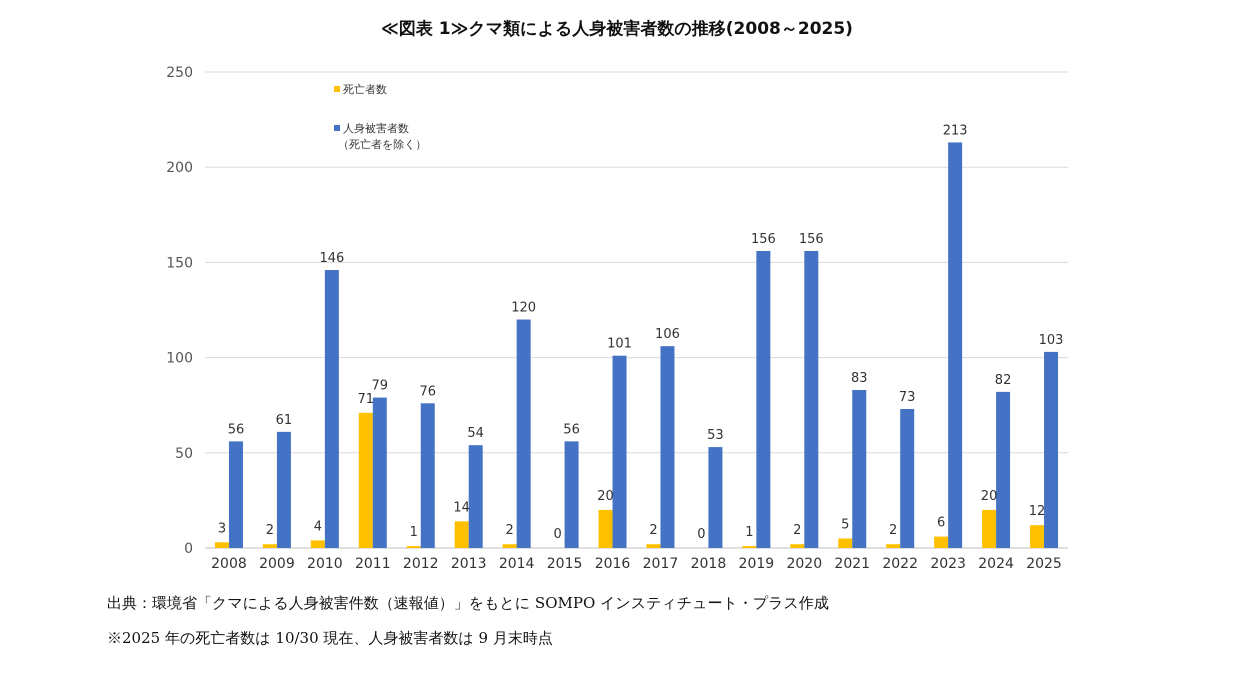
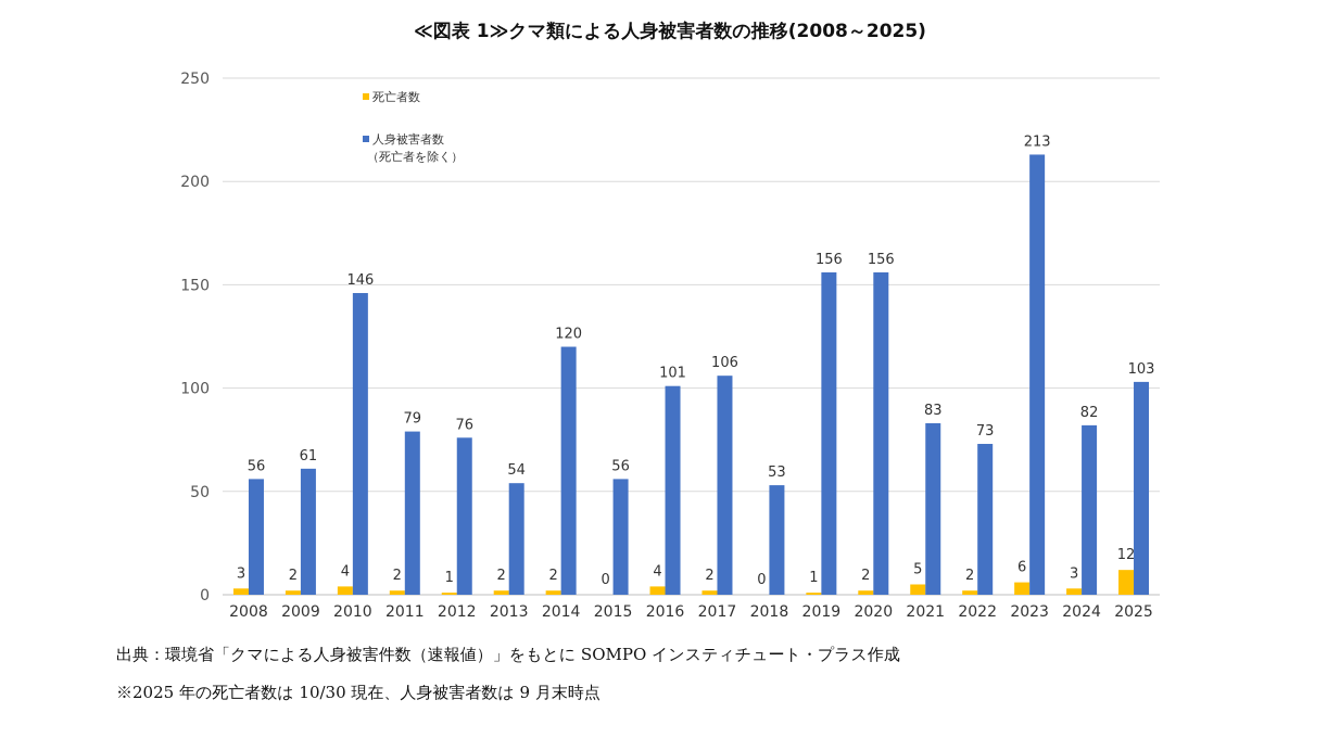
死亡者数/2011: 71 -> 2
死亡者数/2013: 14 -> 2
死亡者数/2016: 20 -> 4
死亡者数/2024: 20 -> 3
